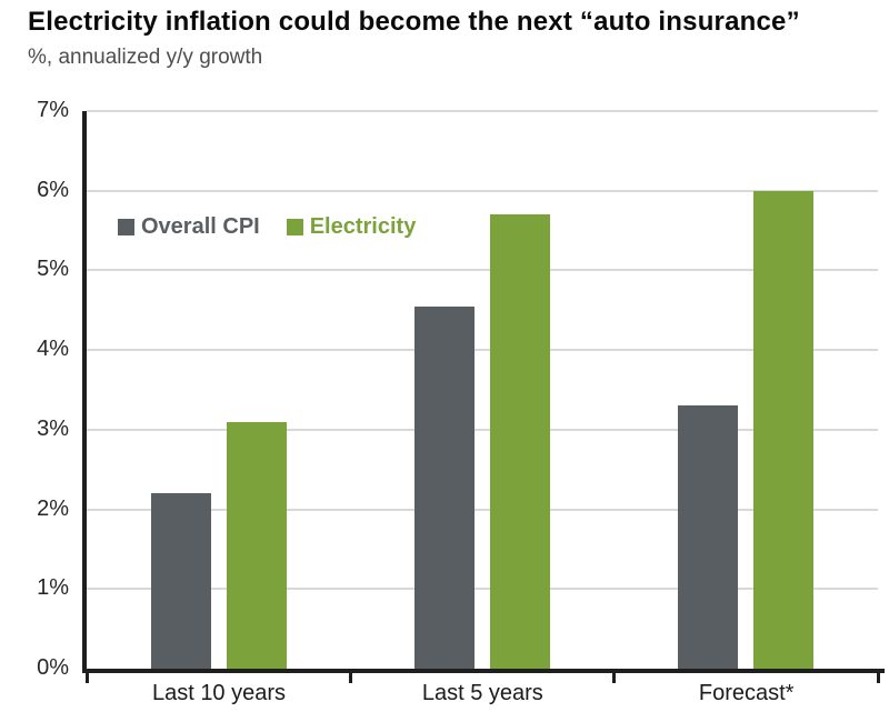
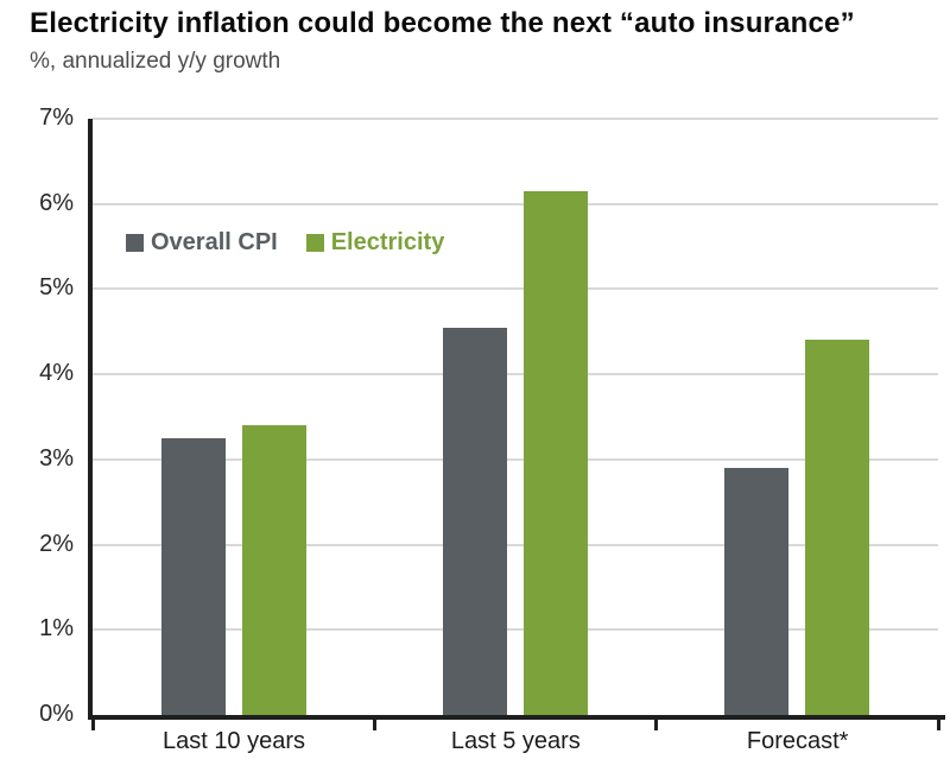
Overall CPI/Last 10 years: 2.2% -> 3.2%
Electricity/Last 10 years: 3.1% -> 3.4%
Electricity/Last 5 years: 5.7% -> 6.2%
Overall CPI/Forecast*: 3.3% -> 2.9%
Electricity/Forecast*: 6.0% -> 4.4%
